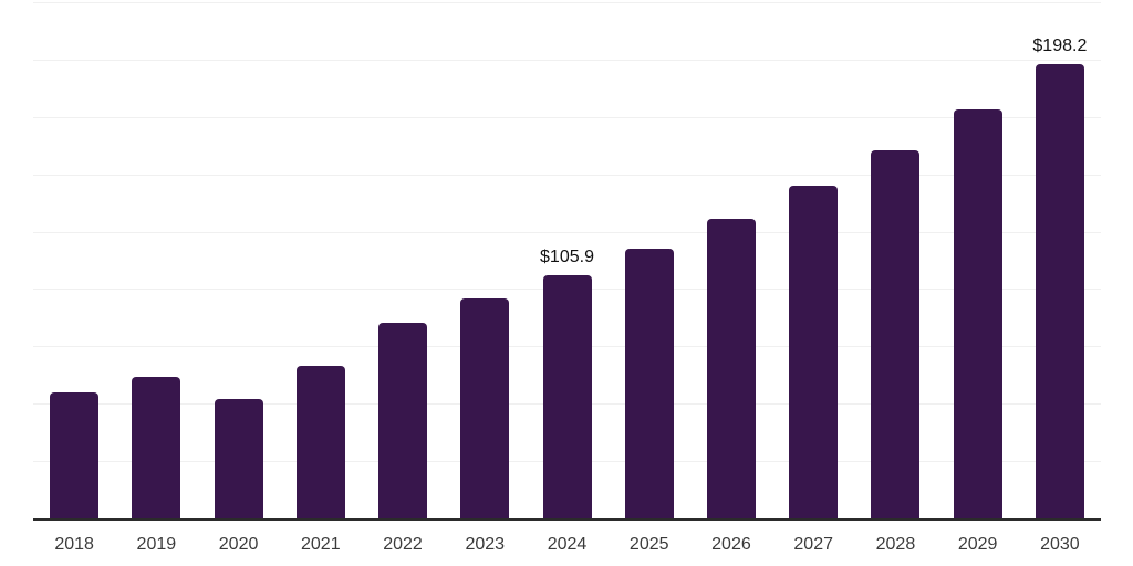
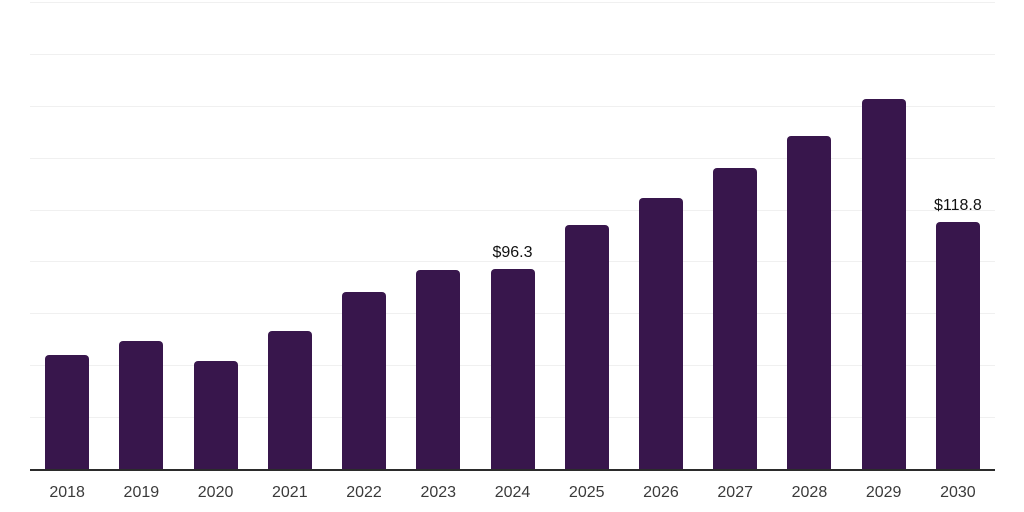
2024: $105.9 -> $96.3
2030: $198.2 -> $118.8
